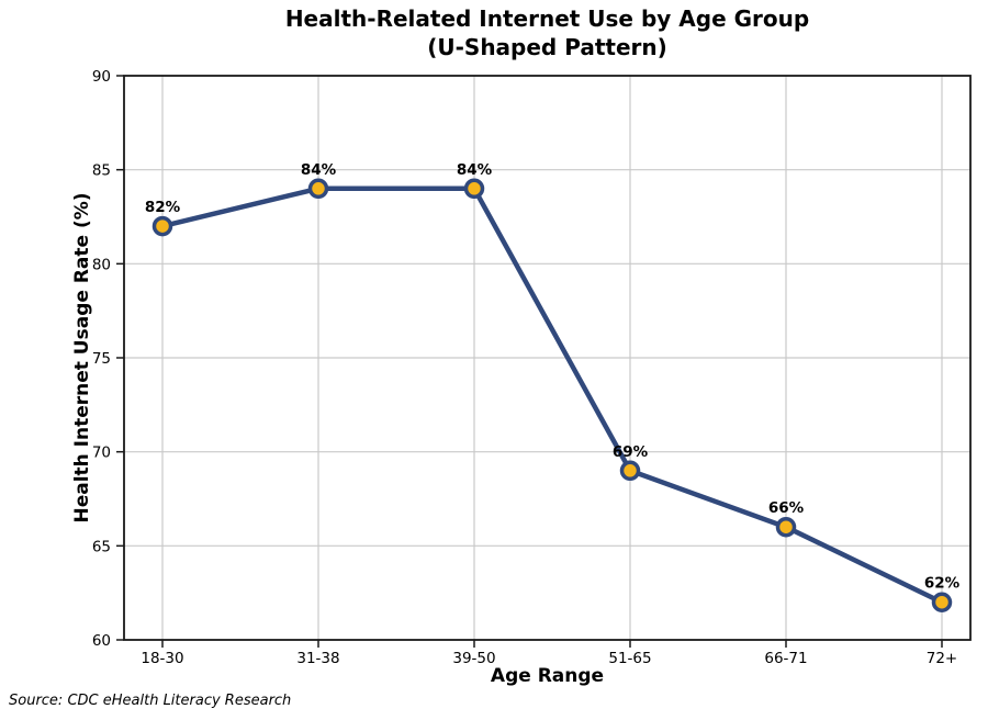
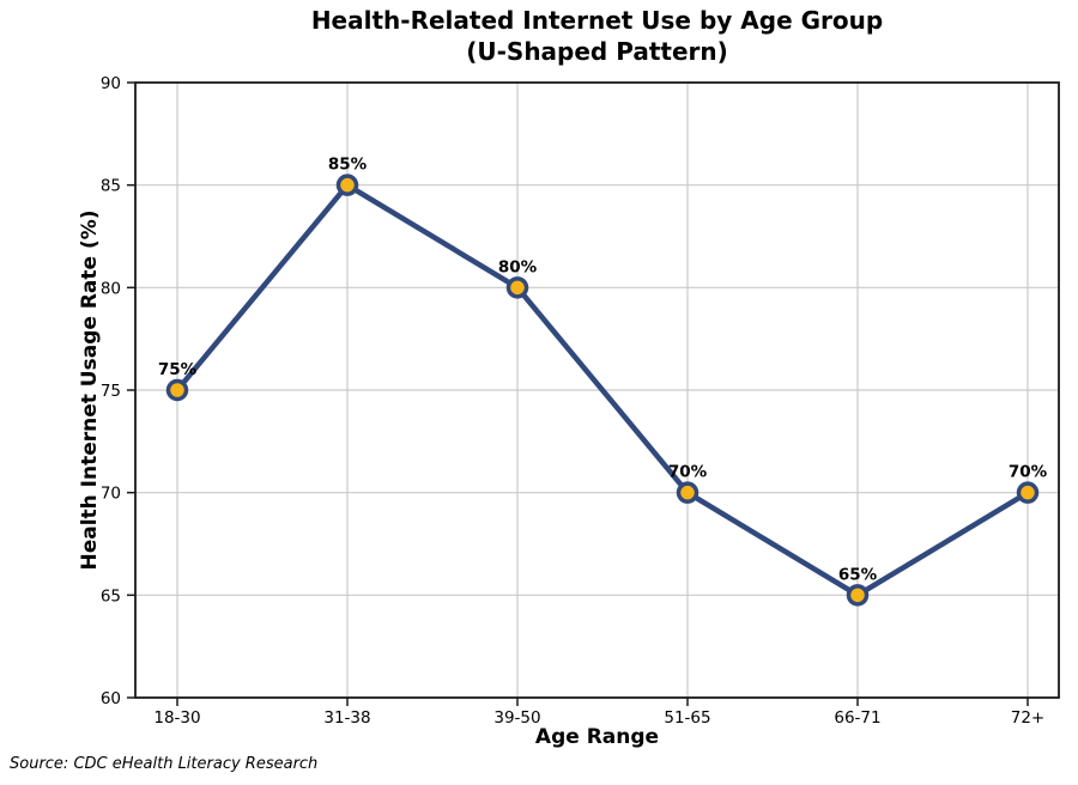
18-30: 82% -> 75%
31-38: 84% -> 85%
39-50: 84% -> 80%
51-65: 69% -> 70%
66-71: 66% -> 65%
72+: 62% -> 70%
